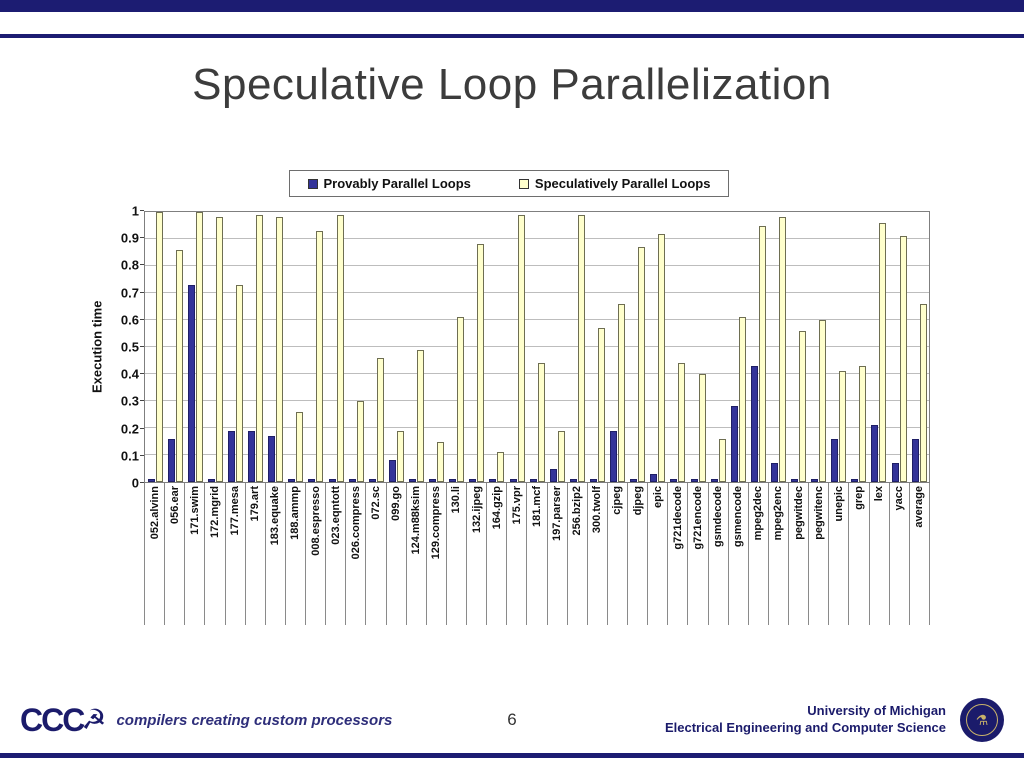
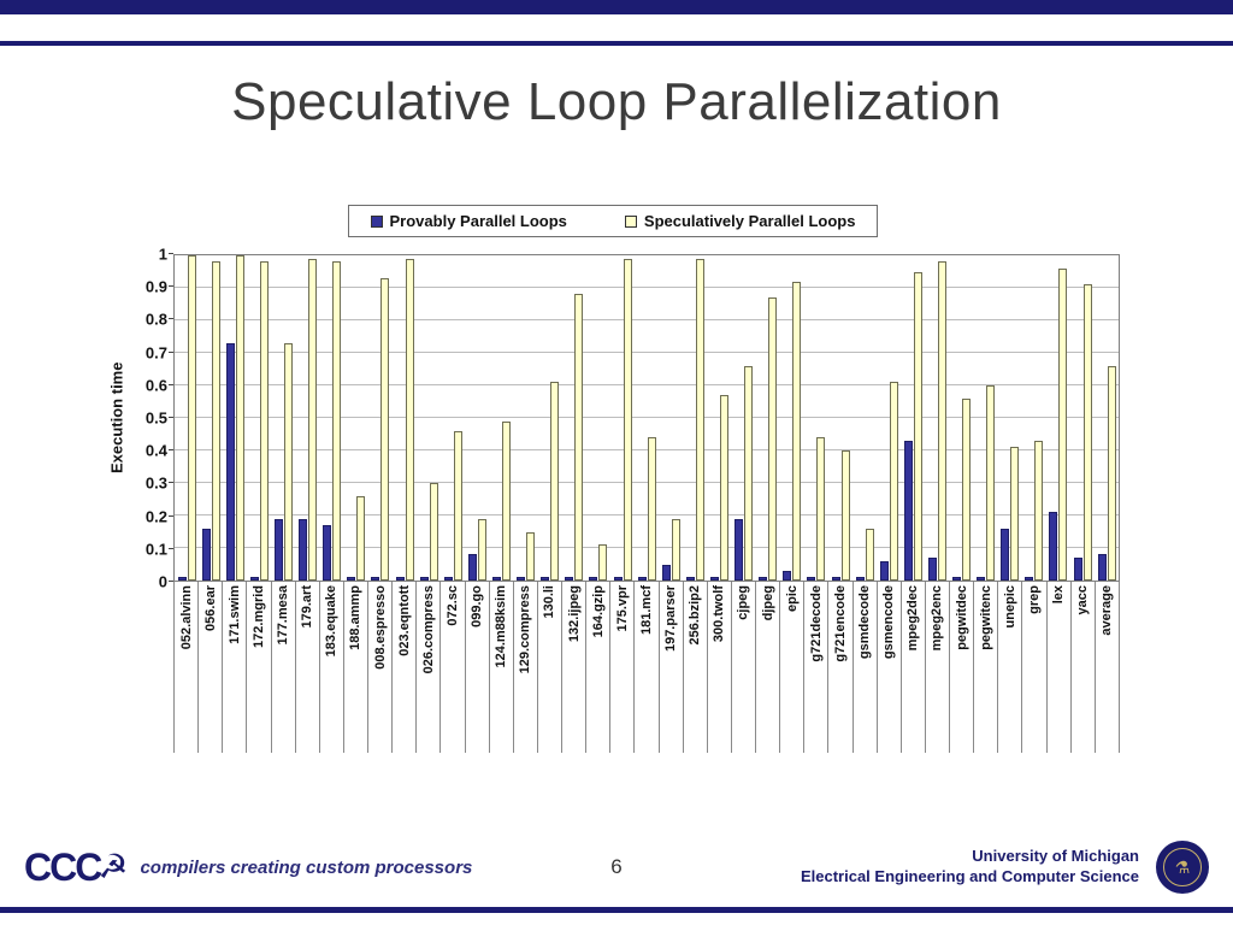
Speculatively Parallel Loops/056.ear: 0.86 -> 0.98
Provably Parallel Loops/gsmencode: 0.28 -> 0.06
Provably Parallel Loops/average: 0.16 -> 0.08
